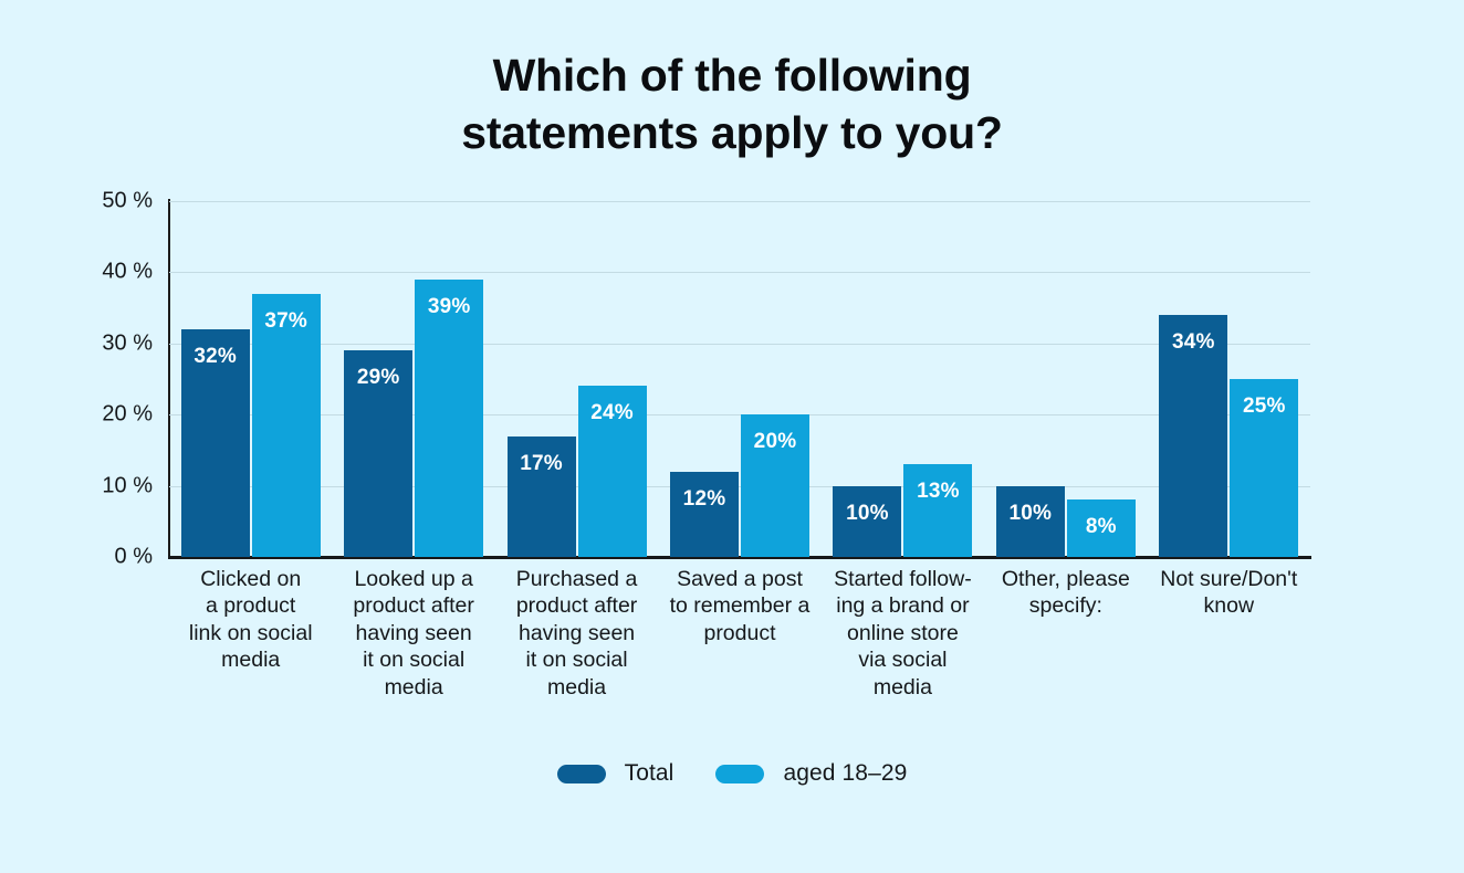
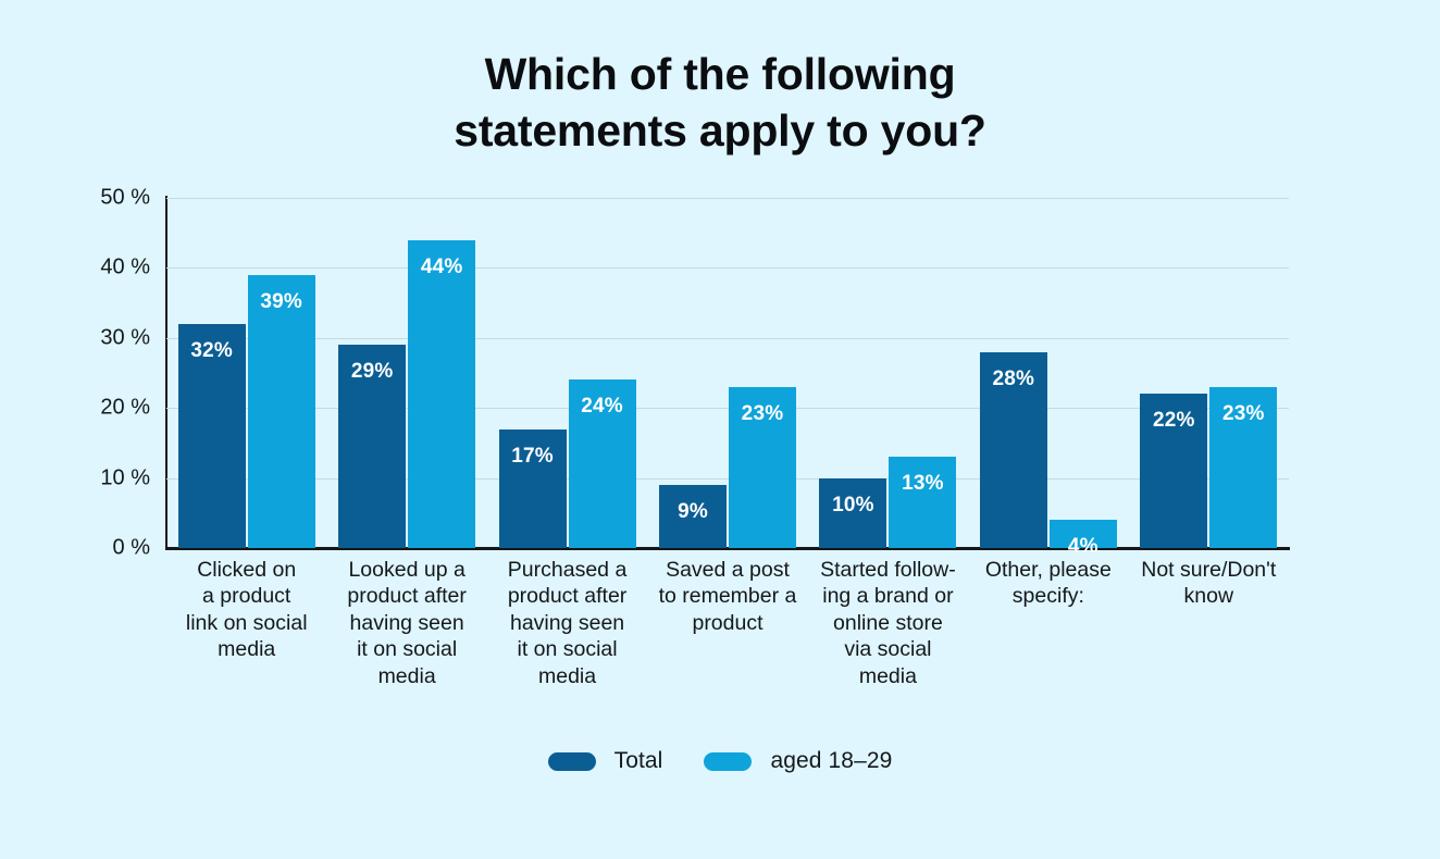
aged 18–29/Clicked on a product link on social media: 37% -> 39%
aged 18–29/Looked up a product after having seen it on social media: 39% -> 44%
Total/Saved a post to remember a product: 12% -> 9%
aged 18–29/Saved a post to remember a product: 20% -> 23%
Total/Other, please specify:: 10% -> 28%
aged 18–29/Other, please specify:: 8% -> 4%
Total/Not sure/Don't know: 34% -> 22%
aged 18–29/Not sure/Don't know: 25% -> 23%
